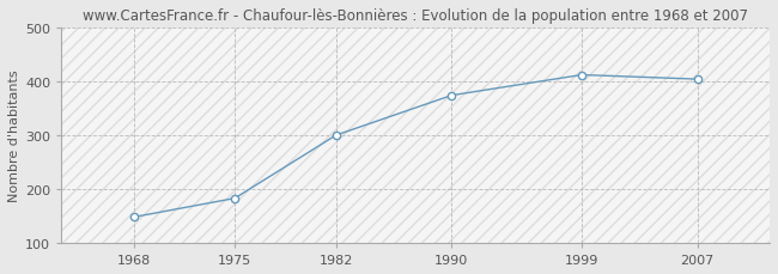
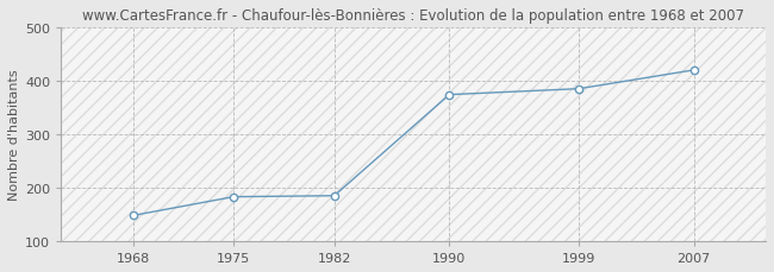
1982: 300 -> 185
1999: 412 -> 385
2007: 404 -> 420
